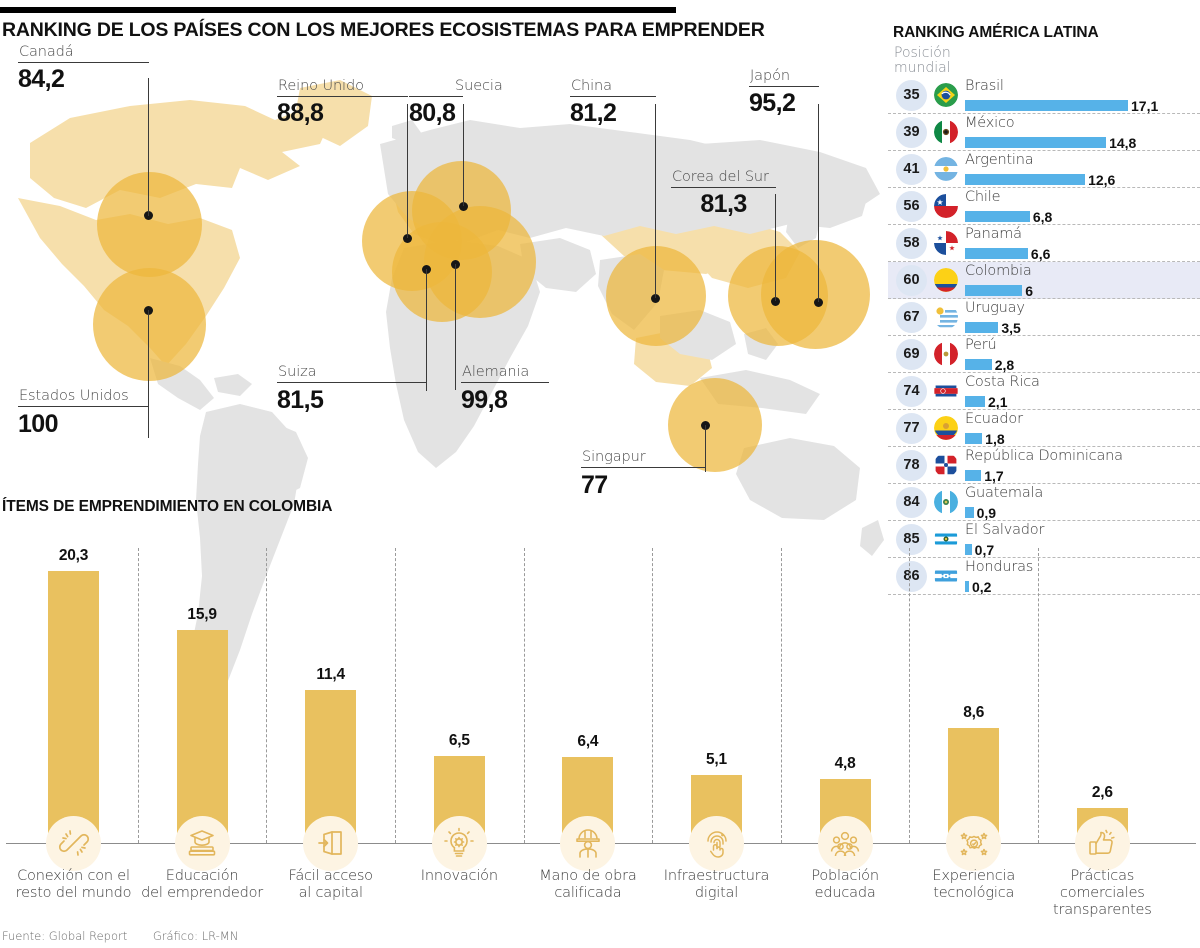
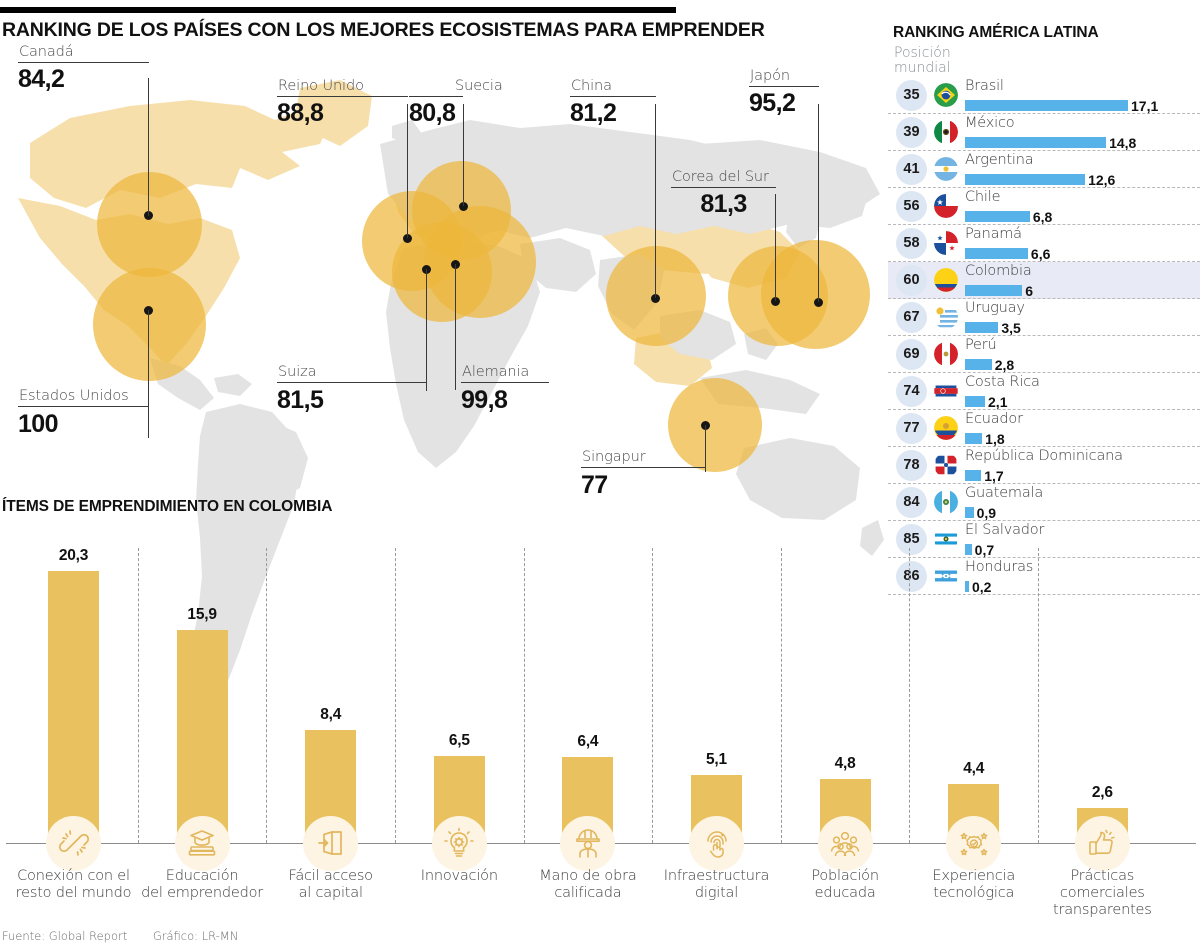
Fácil acceso al capital: 11,4 -> 8,4
Experiencia tecnológica: 8,6 -> 4,4
